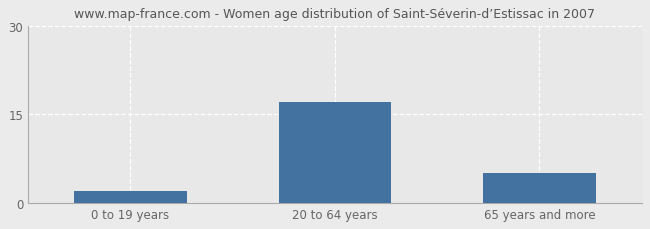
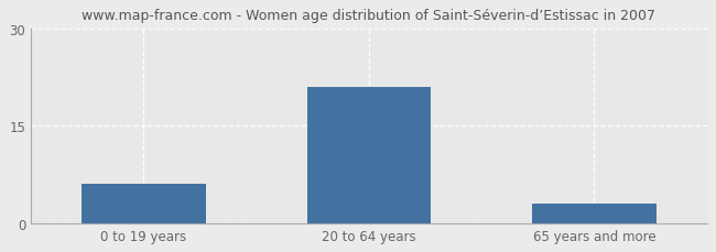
0 to 19 years: 2 -> 6
20 to 64 years: 17 -> 21
65 years and more: 5 -> 3
